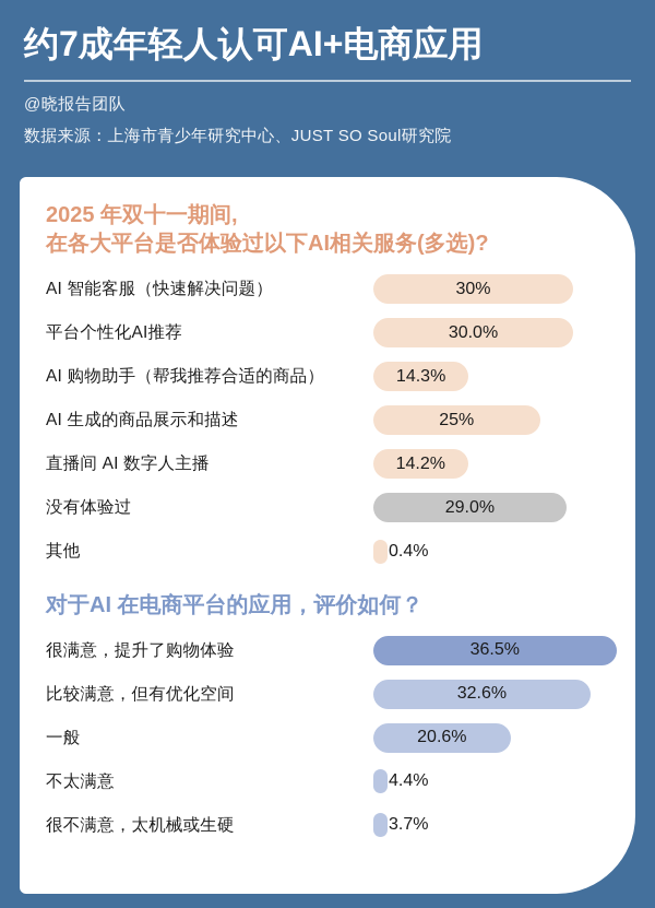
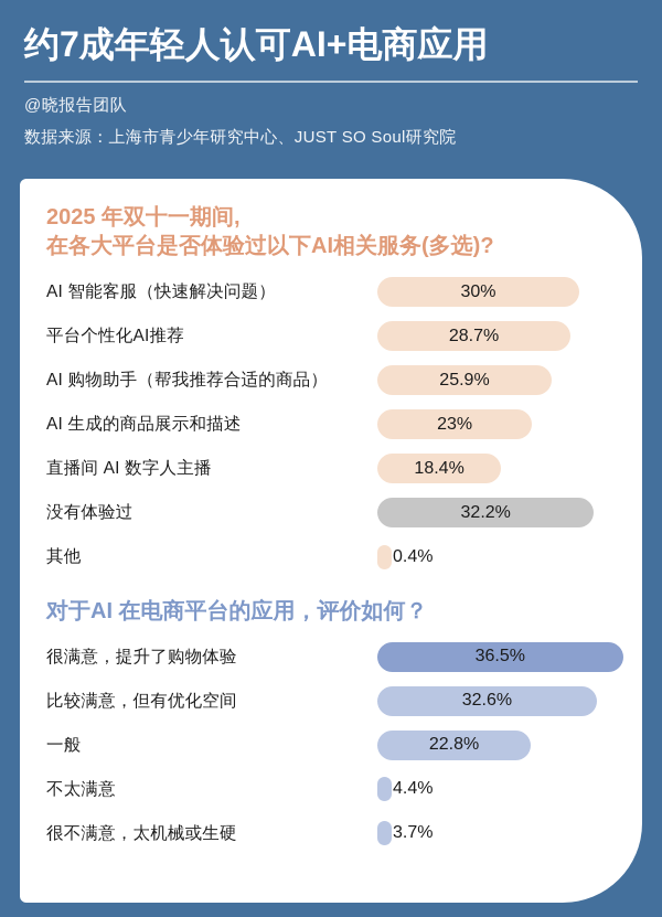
2025 年双十一期间, 在各大平台是否体验过以下AI相关服务(多选)?/平台个性化AI推荐: 30.0% -> 28.7%
2025 年双十一期间, 在各大平台是否体验过以下AI相关服务(多选)?/AI 购物助手（帮我推荐合适的商品）: 14.3% -> 25.9%
2025 年双十一期间, 在各大平台是否体验过以下AI相关服务(多选)?/AI 生成的商品展示和描述: 25% -> 23%
2025 年双十一期间, 在各大平台是否体验过以下AI相关服务(多选)?/直播间 AI 数字人主播: 14.2% -> 18.4%
2025 年双十一期间, 在各大平台是否体验过以下AI相关服务(多选)?/没有体验过: 29.0% -> 32.2%
对于AI 在电商平台的应用，评价如何？/一般: 20.6% -> 22.8%
